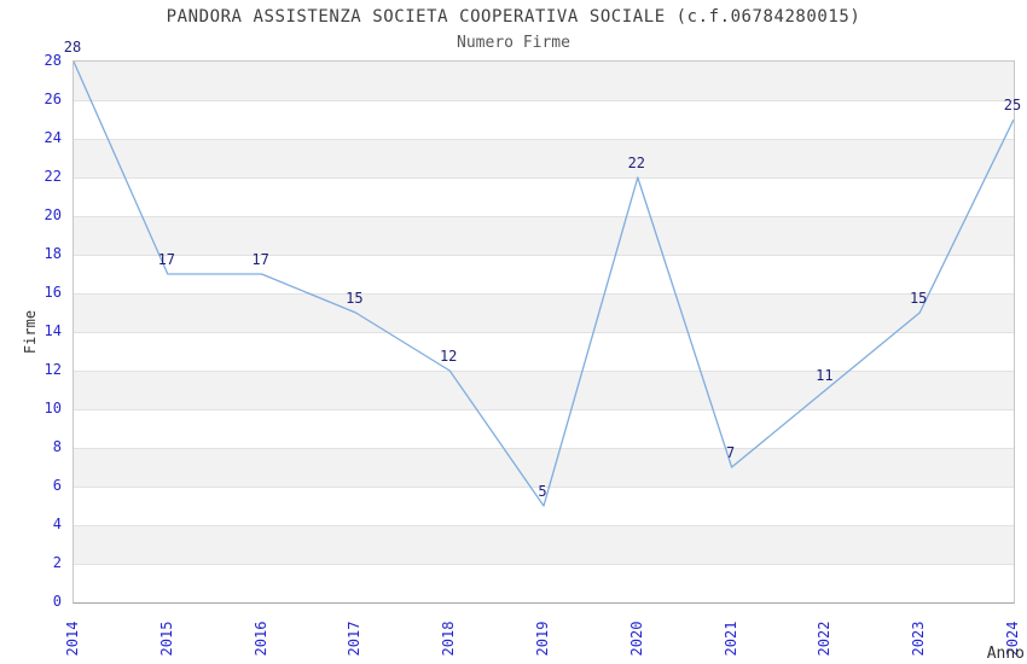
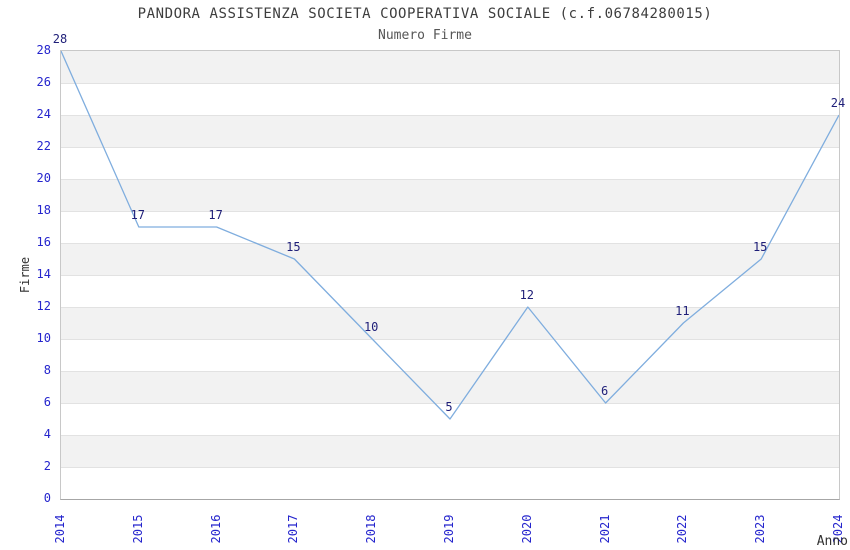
2018: 12 -> 10
2020: 22 -> 12
2021: 7 -> 6
2024: 25 -> 24
